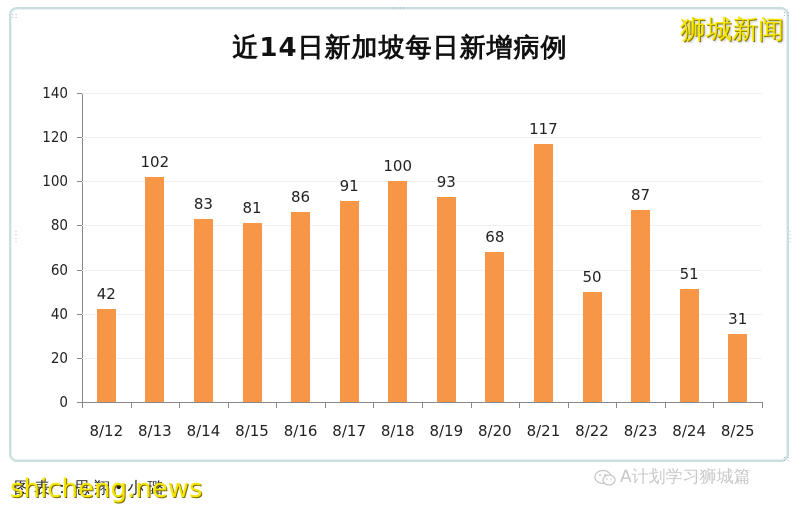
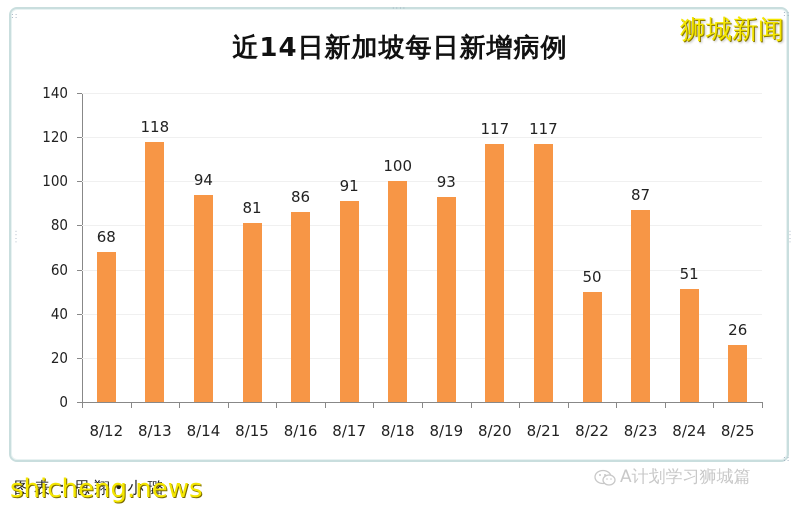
8/12: 42 -> 68
8/13: 102 -> 118
8/14: 83 -> 94
8/20: 68 -> 117
8/25: 31 -> 26
